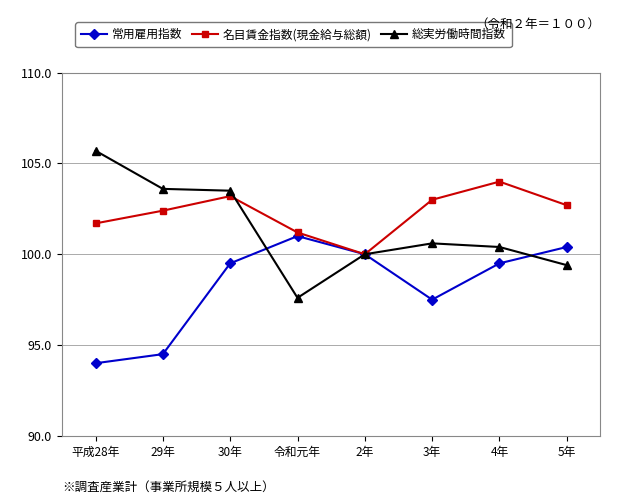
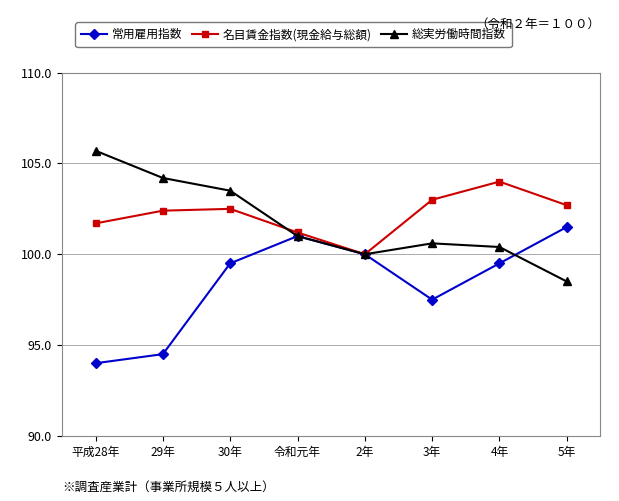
総実労働時間指数/29年: 103.6 -> 104.2
名目賃金指数(現金給与総額)/30年: 103.2 -> 102.5
総実労働時間指数/令和元年: 97.6 -> 101.0
常用雇用指数/5年: 100.4 -> 101.5
総実労働時間指数/5年: 99.4 -> 98.5
